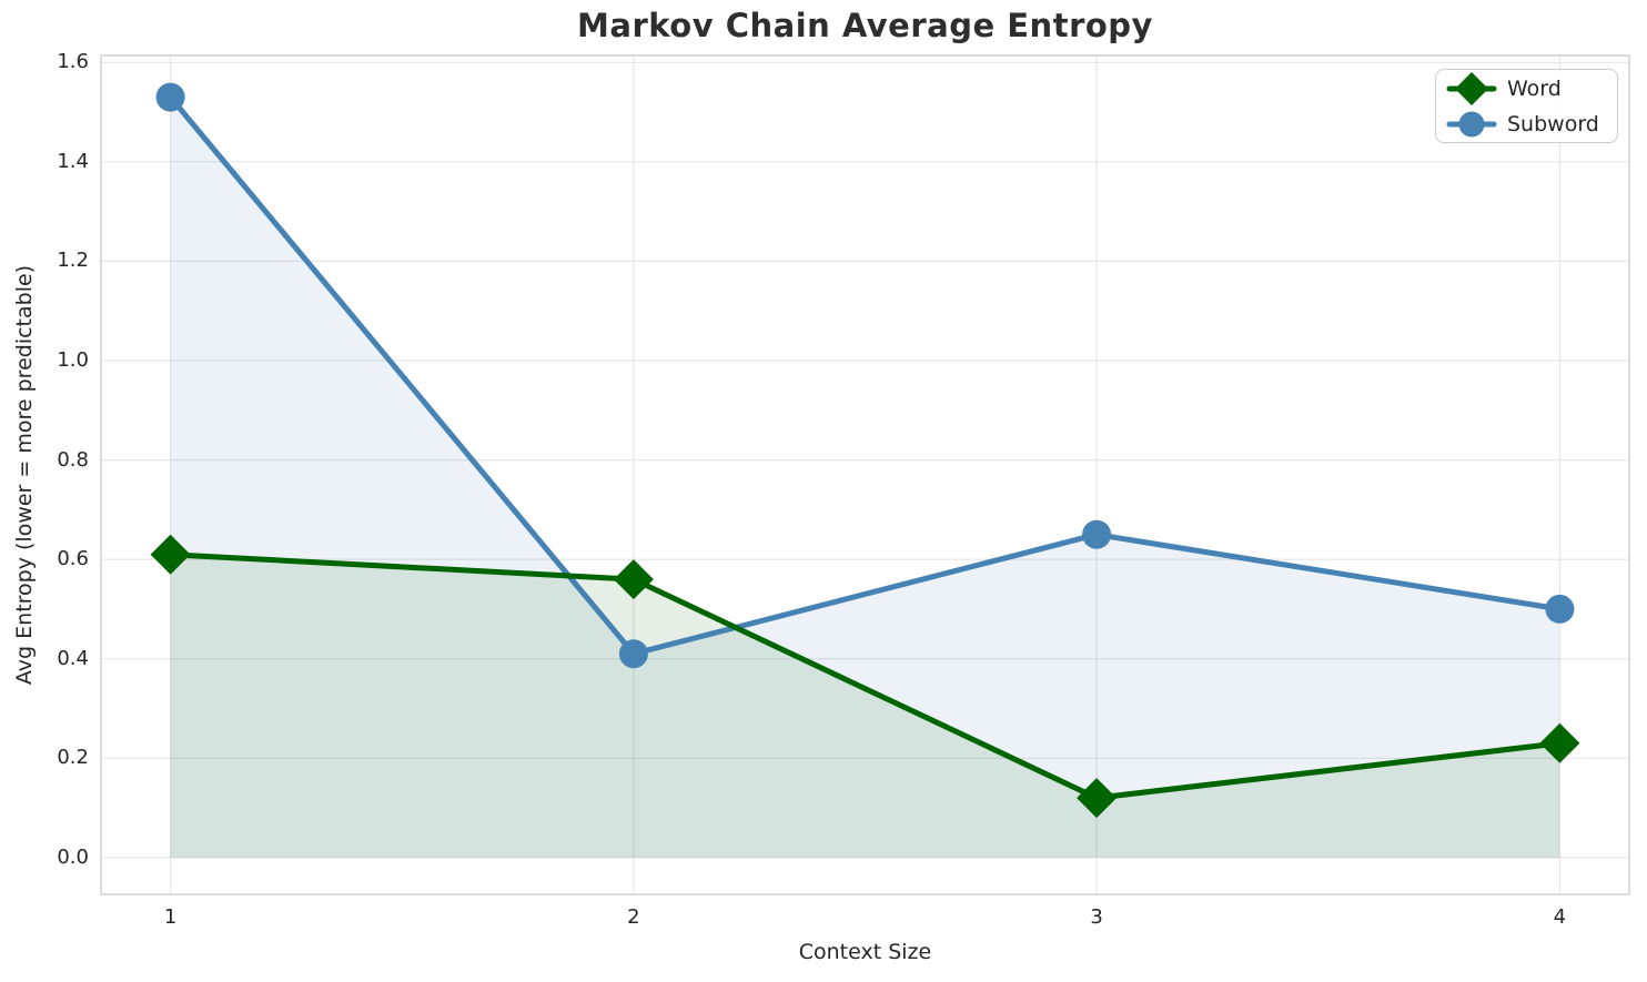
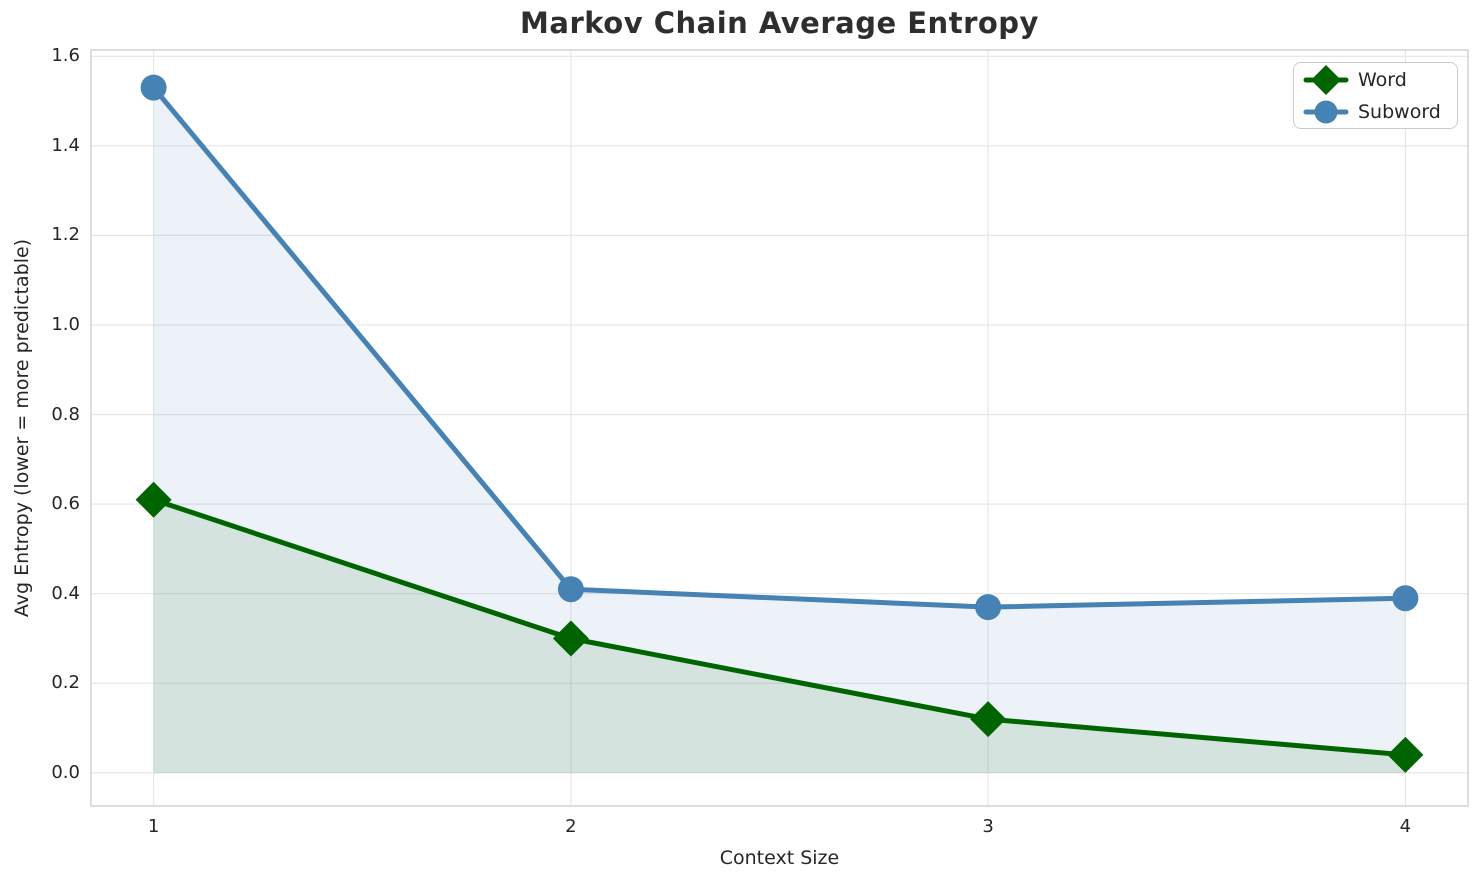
Word/2: 0.56 -> 0.30
Subword/3: 0.65 -> 0.37
Word/4: 0.23 -> 0.04
Subword/4: 0.50 -> 0.39
